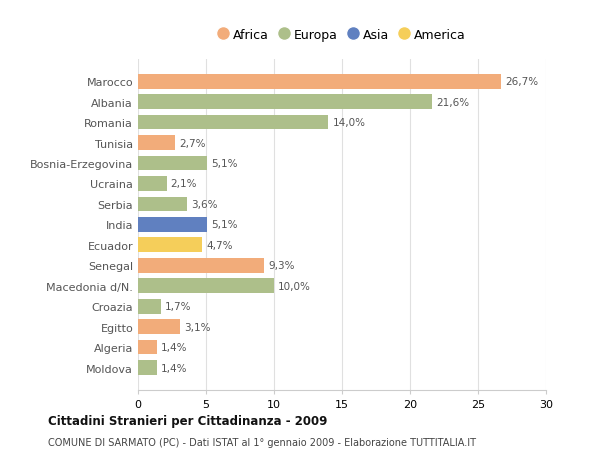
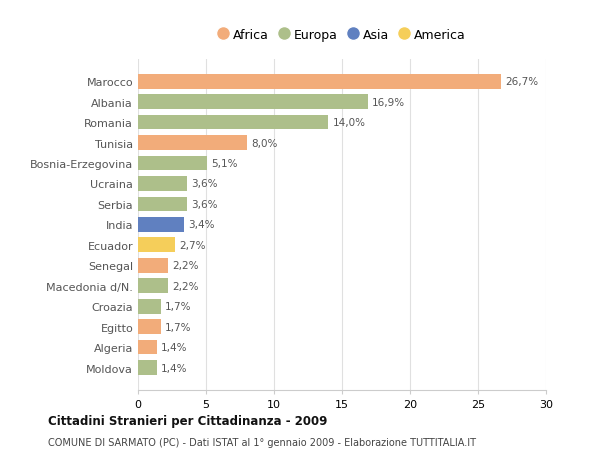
Albania: 21,6% -> 16,9%
Tunisia: 2,7% -> 8,0%
Ucraina: 2,1% -> 3,6%
India: 5,1% -> 3,4%
Ecuador: 4,7% -> 2,7%
Senegal: 9,3% -> 2,2%
Macedonia d/N.: 10,0% -> 2,2%
Egitto: 3,1% -> 1,7%
